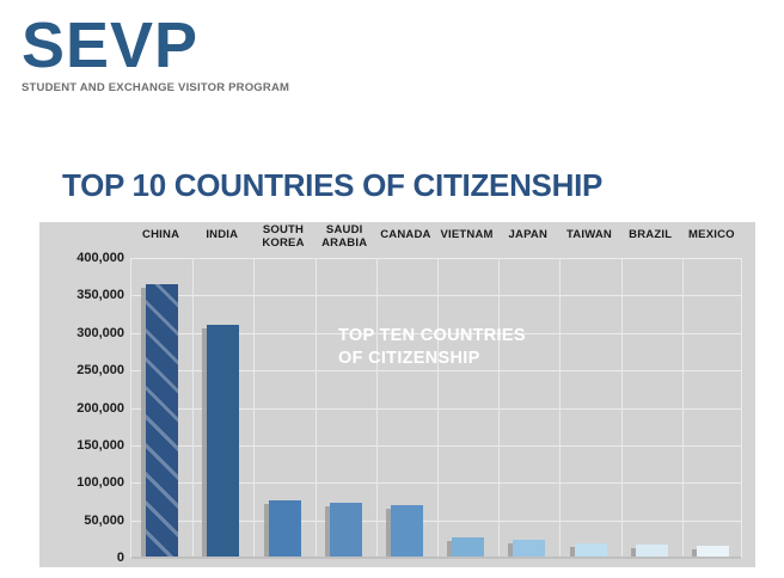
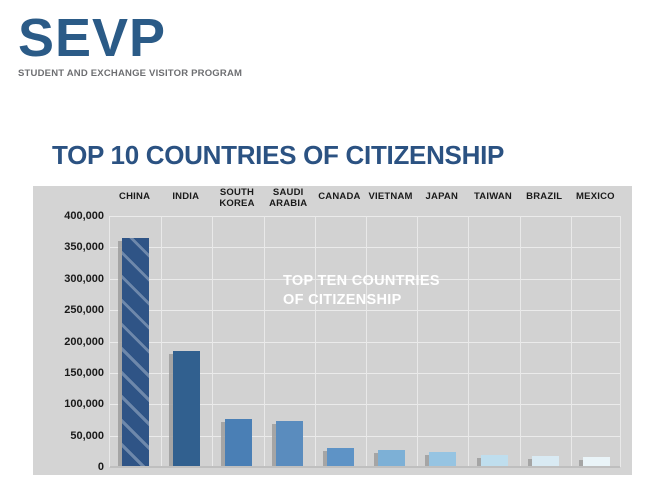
INDIA: 310000 -> 180000
CANADA: 70000 -> 30000
